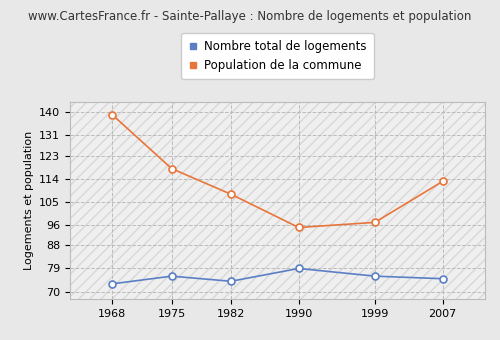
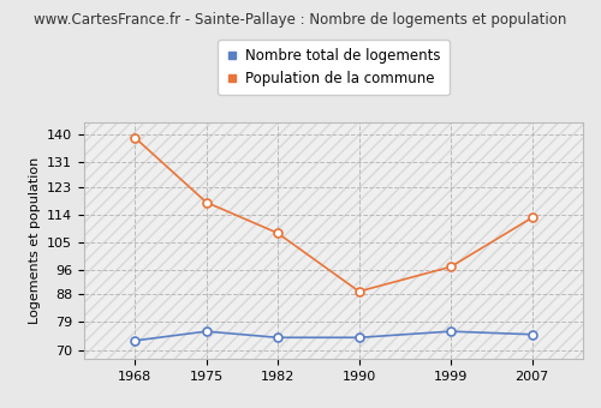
Nombre total de logements/1990: 79 -> 74
Population de la commune/1990: 95 -> 89
